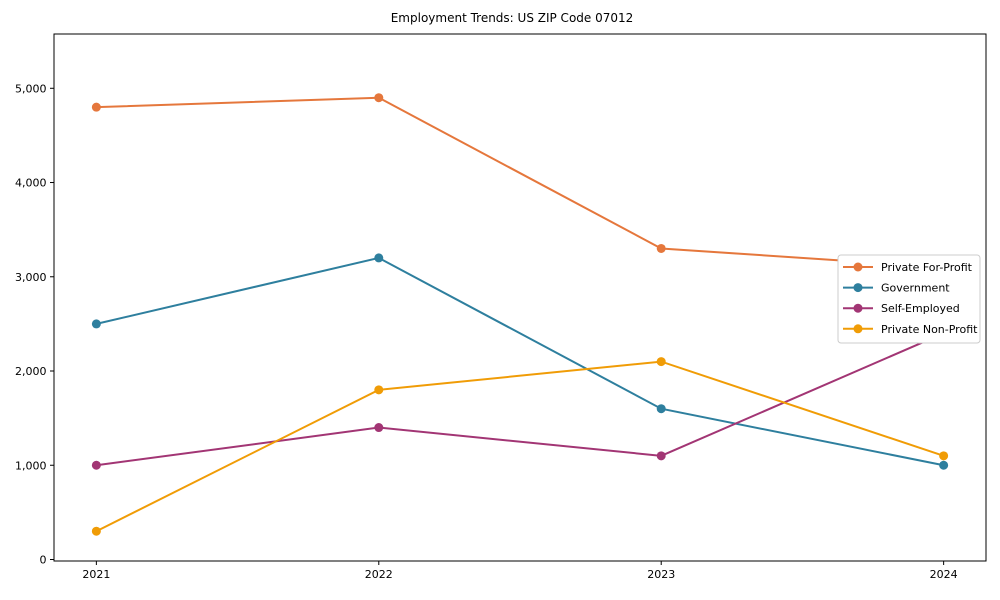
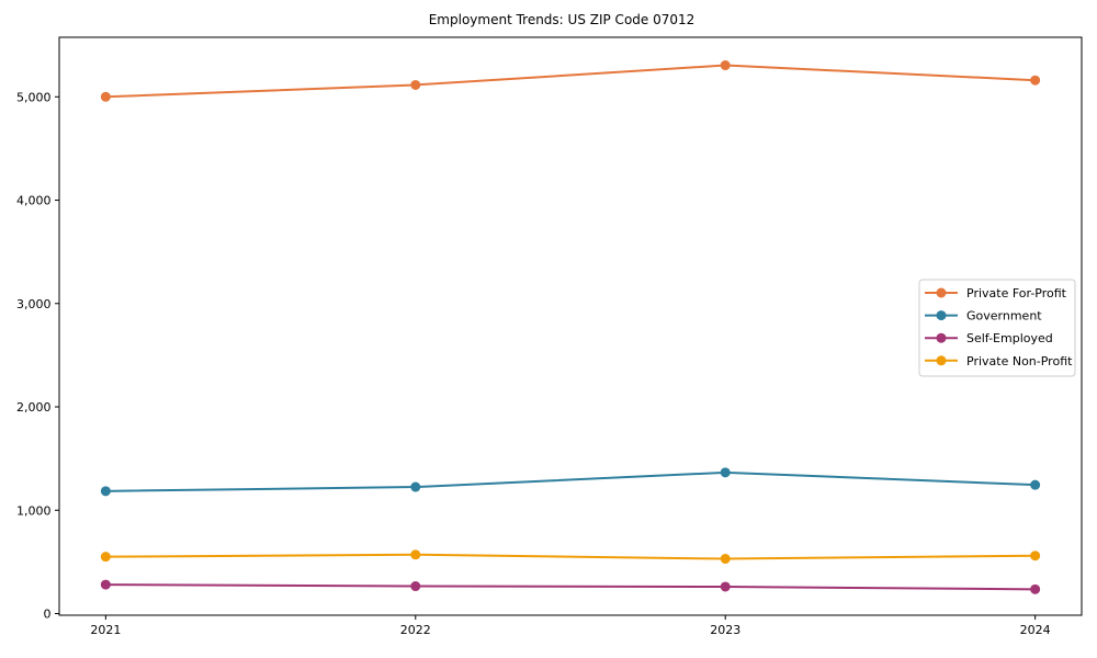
Private For-Profit/2021: 4800 -> 5000
Government/2021: 2500 -> 1200
Self-Employed/2021: 1000 -> 300
Private Non-Profit/2021: 300 -> 600
Private For-Profit/2022: 4900 -> 5100
Government/2022: 3200 -> 1200
Self-Employed/2022: 1400 -> 300
Private Non-Profit/2022: 1800 -> 600
Private For-Profit/2023: 3300 -> 5300
Government/2023: 1600 -> 1400
Self-Employed/2023: 1100 -> 300
Private Non-Profit/2023: 2100 -> 500
Private For-Profit/2024: 3100 -> 5200
Government/2024: 1000 -> 1200
Self-Employed/2024: 2400 -> 200
Private Non-Profit/2024: 1100 -> 600
